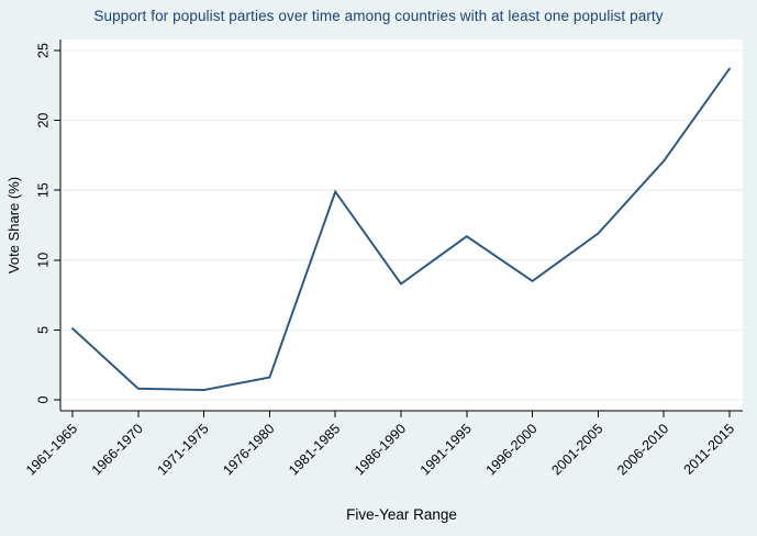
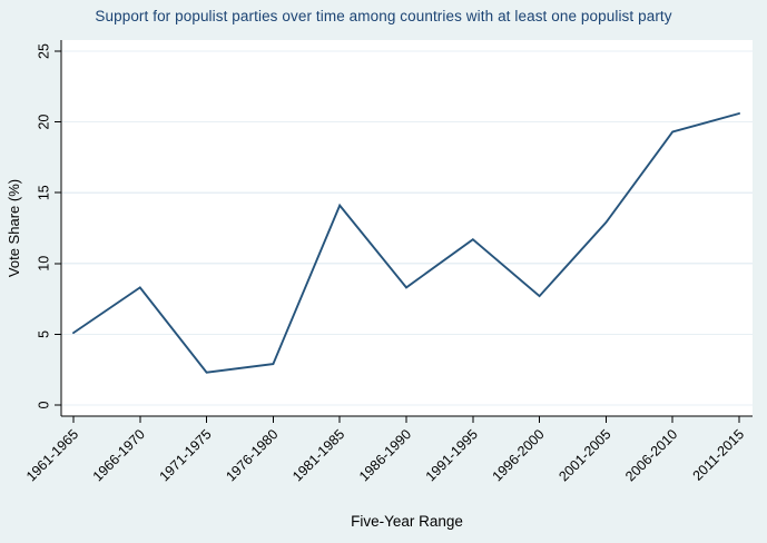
1966-1970: 0.8 -> 8.3
1971-1975: 0.7 -> 2.3
1976-1980: 1.6 -> 2.9
1981-1985: 14.9 -> 14.1
1996-2000: 8.5 -> 7.7
2001-2005: 11.9 -> 12.9
2006-2010: 17.1 -> 19.3
2011-2015: 23.7 -> 20.6
